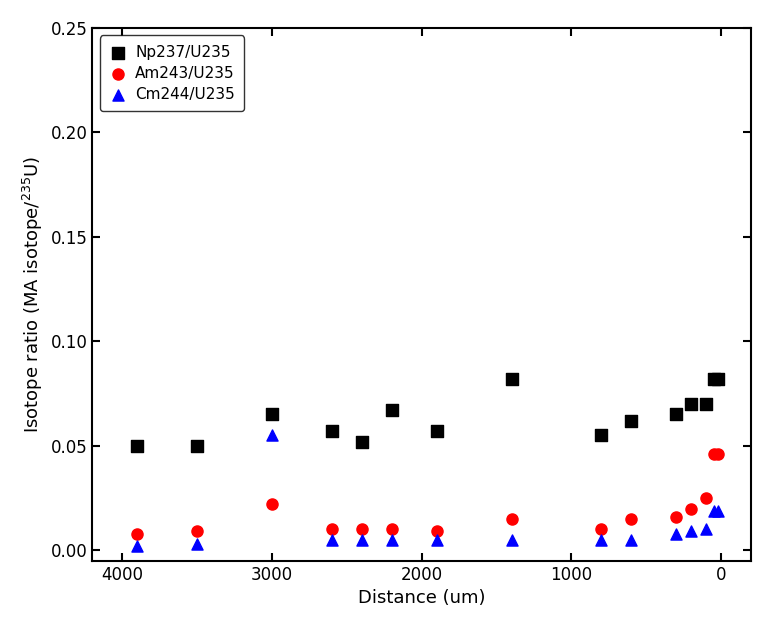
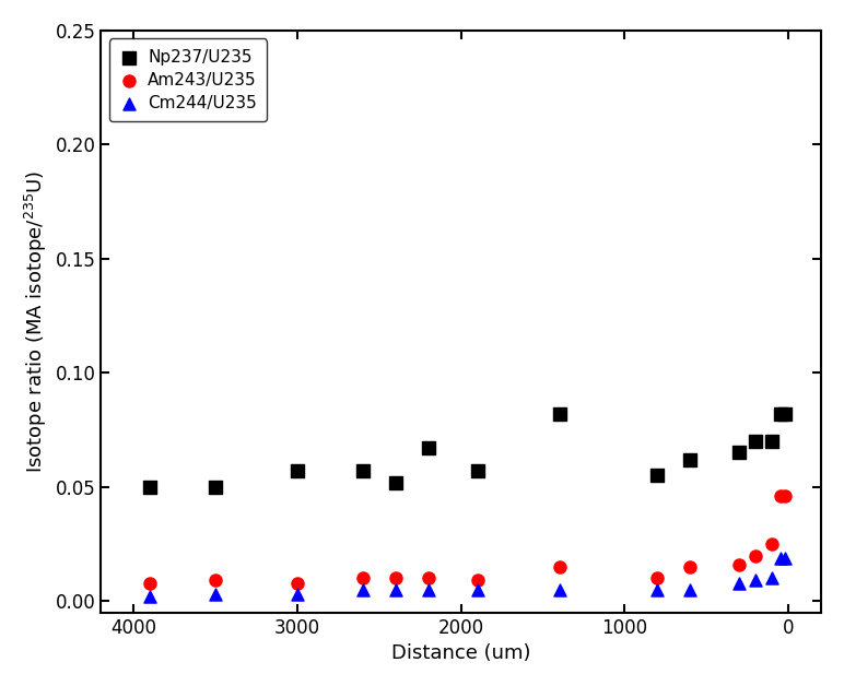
Np237/U235/3000: 0.065 -> 0.057
Am243/U235/3000: 0.022 -> 0.008
Cm244/U235/3000: 0.055 -> 0.003
